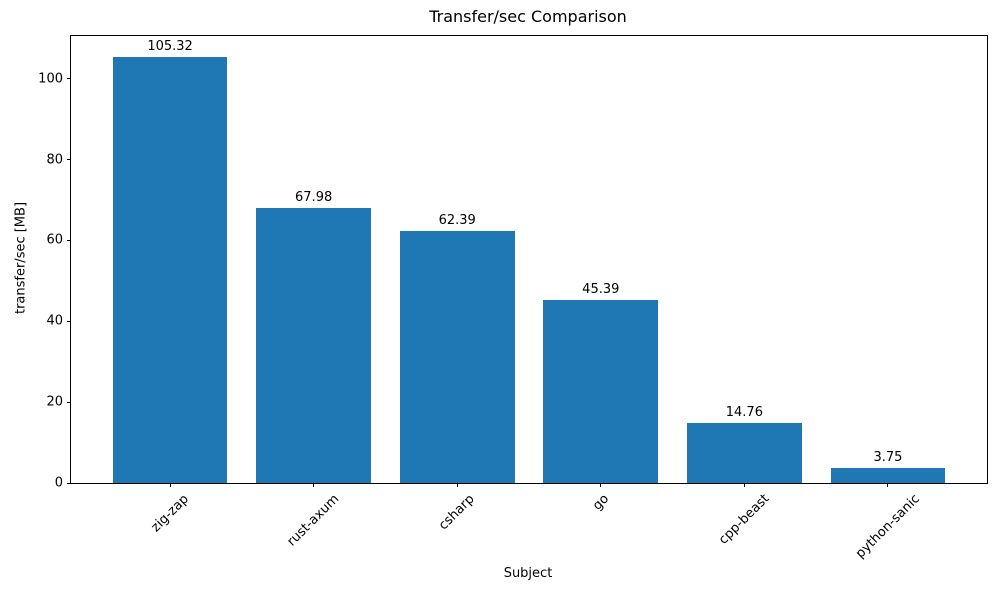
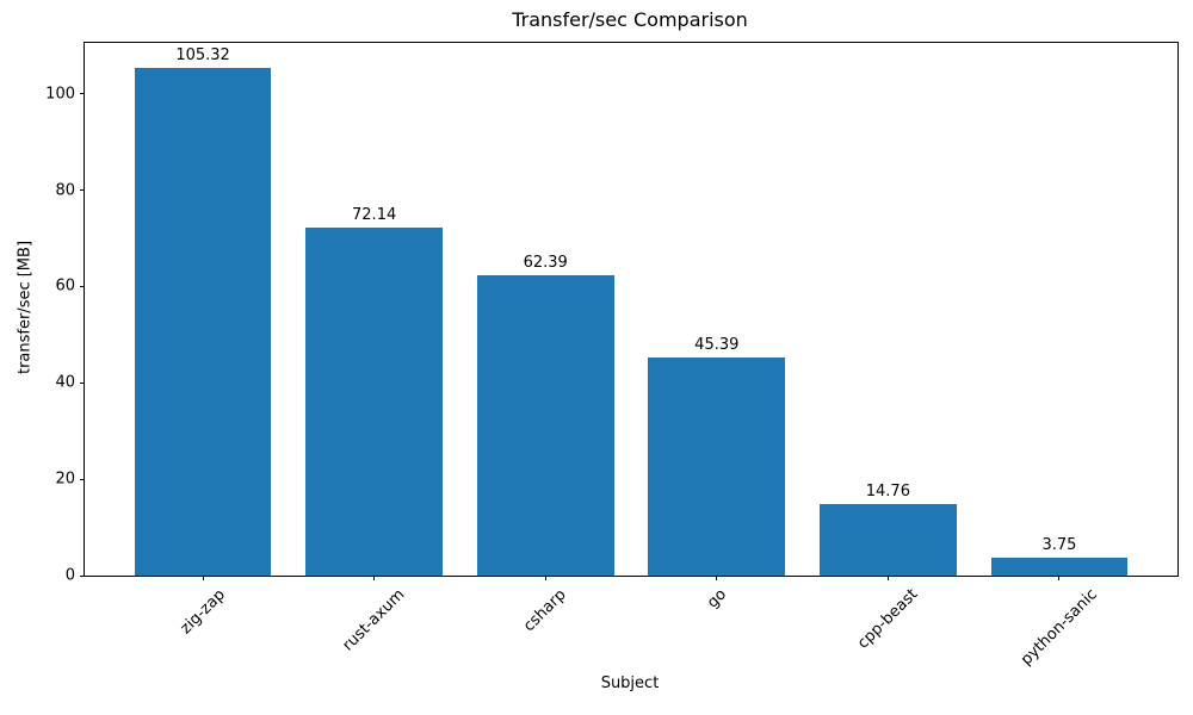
rust-axum: 67.98 -> 72.14
